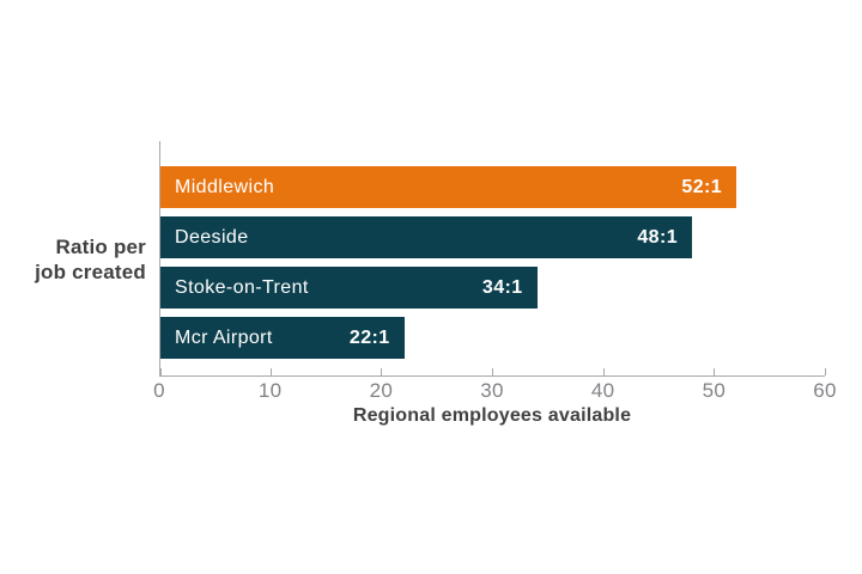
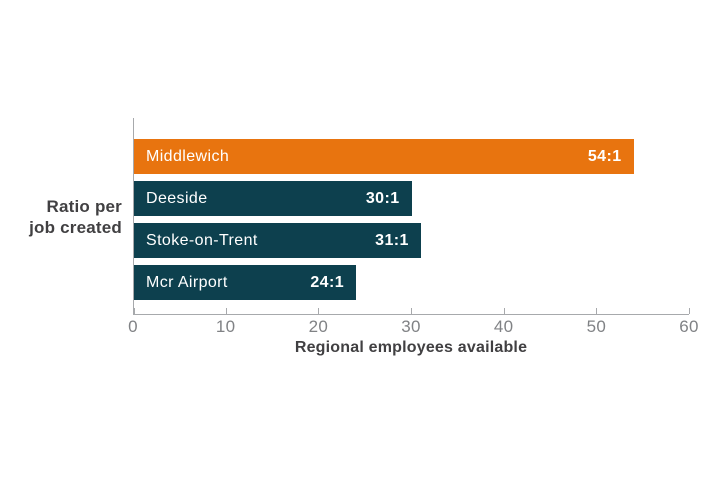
Middlewich: 52 -> 54
Deeside: 48 -> 30
Stoke-on-Trent: 34 -> 31
Mcr Airport: 22 -> 24
